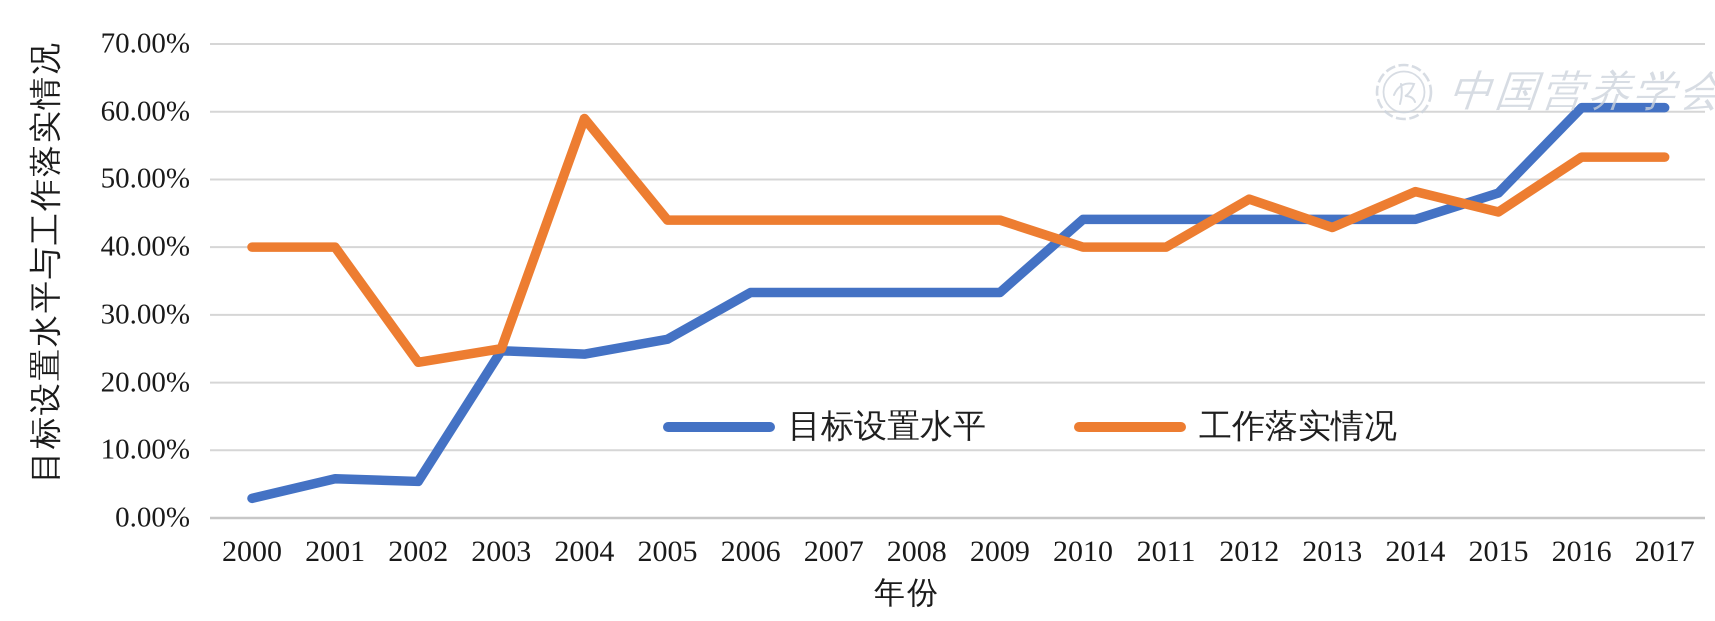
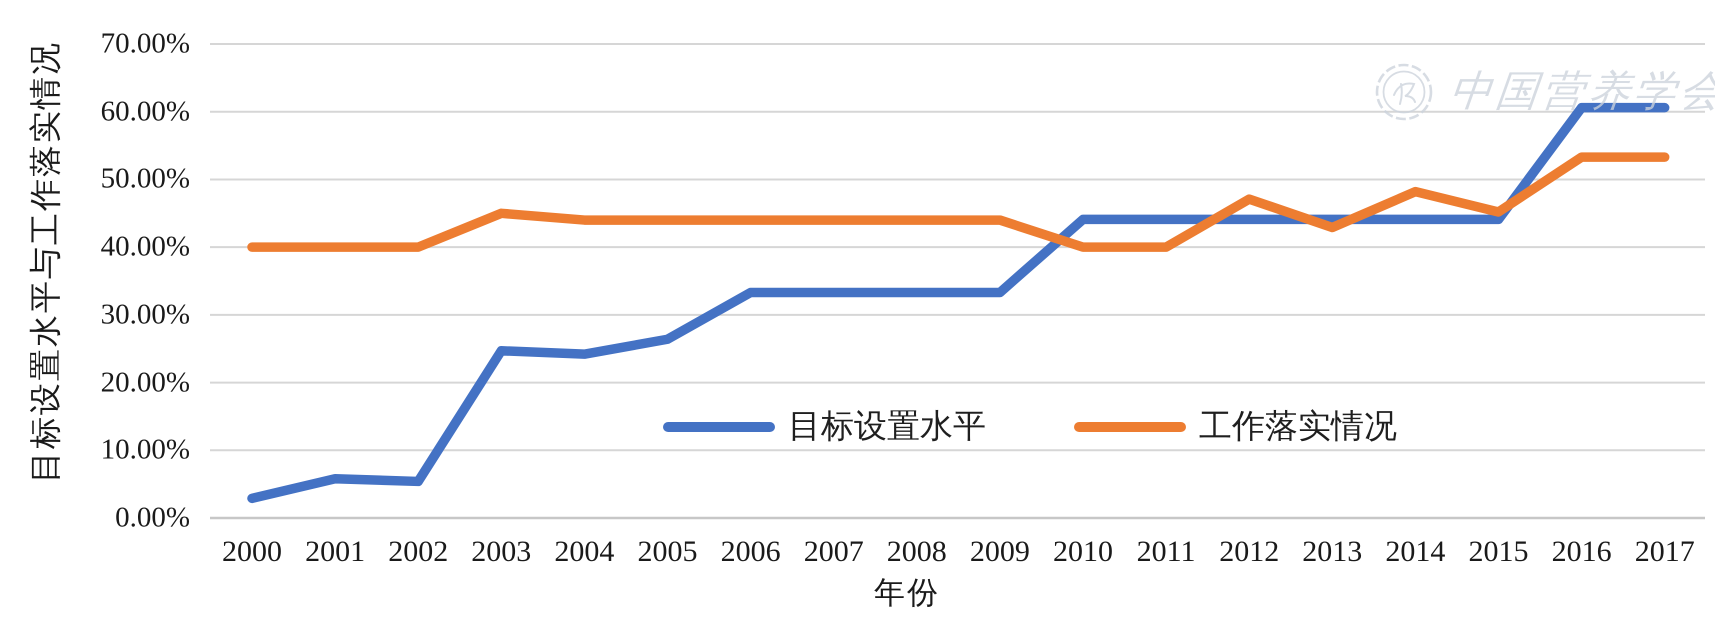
工作落实情况/2002: 23% -> 40%
工作落实情况/2003: 25% -> 45%
工作落实情况/2004: 59% -> 44%
目标设置水平/2015: 48% -> 44%
